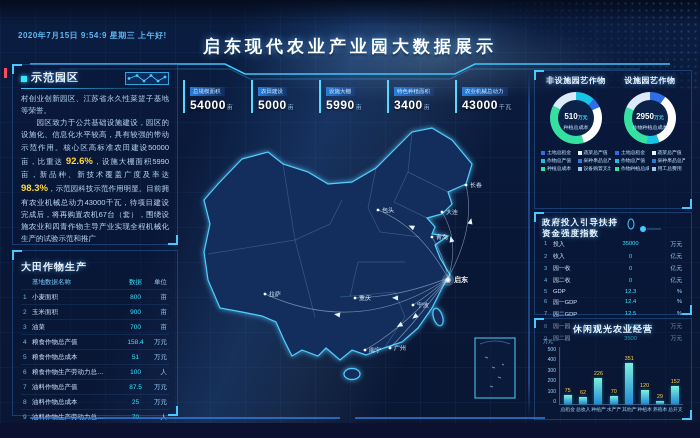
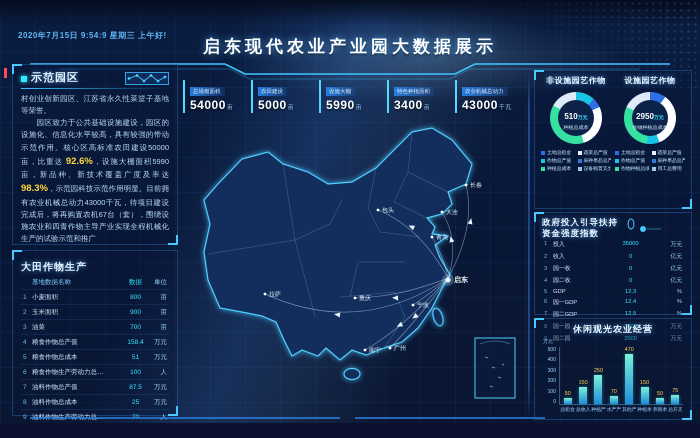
总租金: 75 -> 50
总收入: 62 -> 150
种植产: 226 -> 250
其他产: 351 -> 470
种植本: 120 -> 150
养殖本: 29 -> 50
总开支: 152 -> 75
